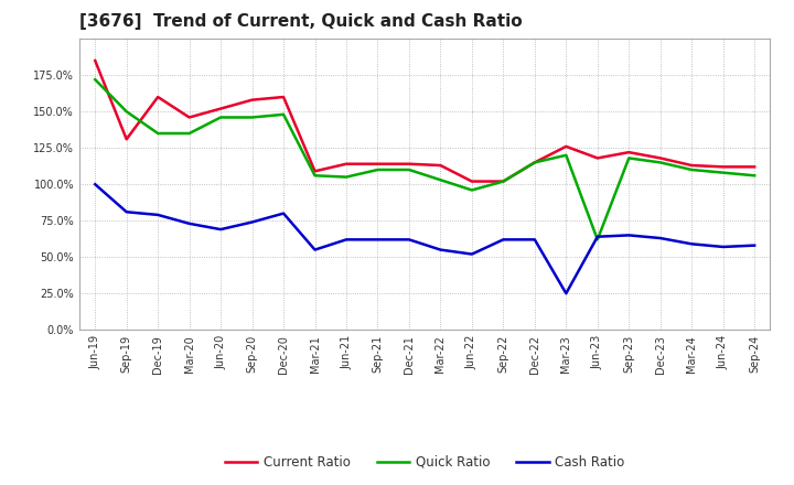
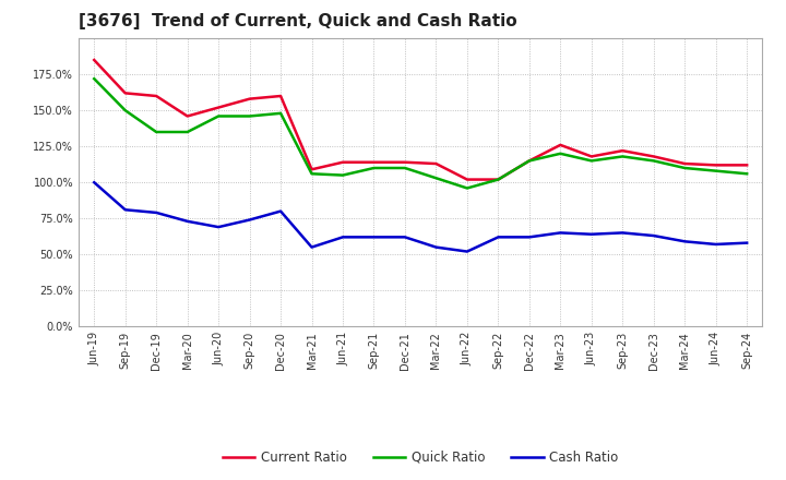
Current Ratio/Sep-19: 131% -> 162%
Cash Ratio/Mar-23: 25% -> 65%
Quick Ratio/Jun-23: 62% -> 115%
